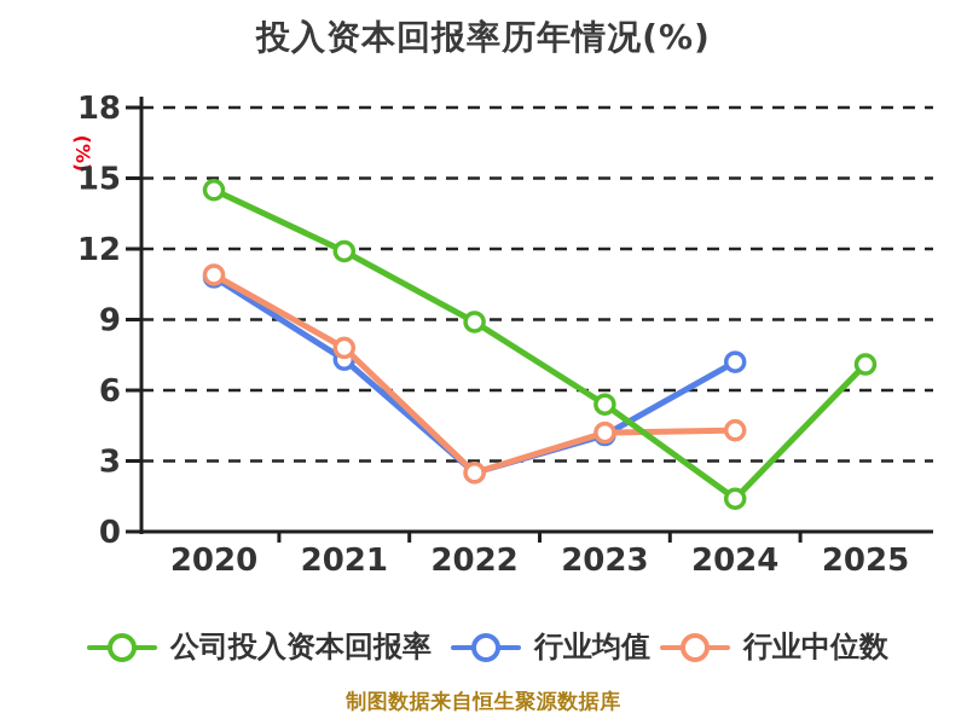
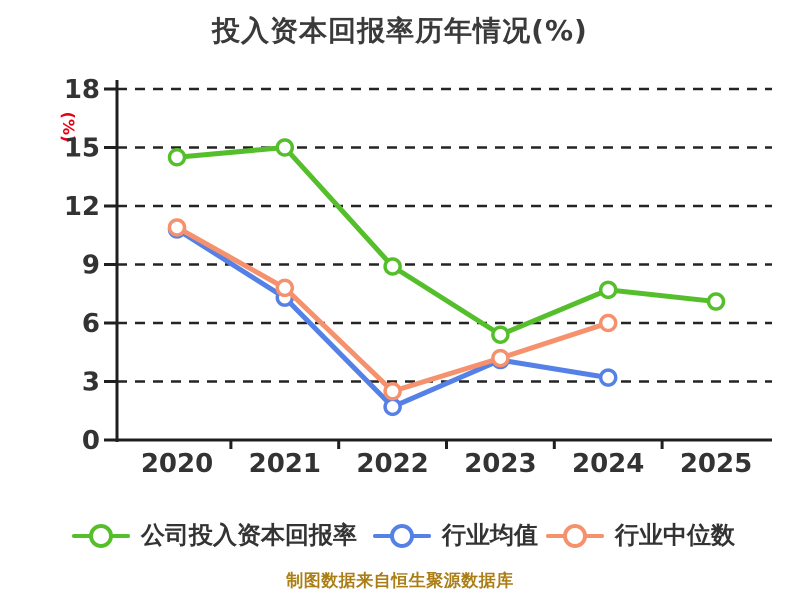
公司投入资本回报率/2021: 11.9 -> 15.0
行业均值/2022: 2.5 -> 1.7
公司投入资本回报率/2024: 1.4 -> 7.7
行业均值/2024: 7.2 -> 3.2
行业中位数/2024: 4.3 -> 6.0
